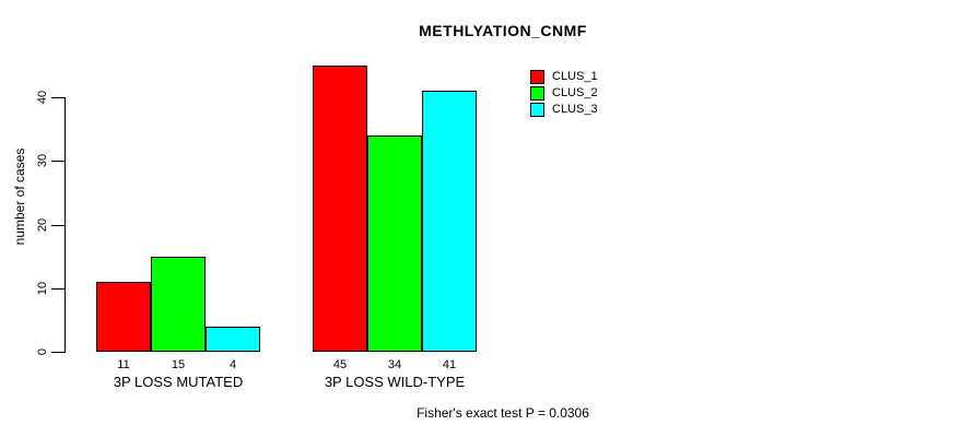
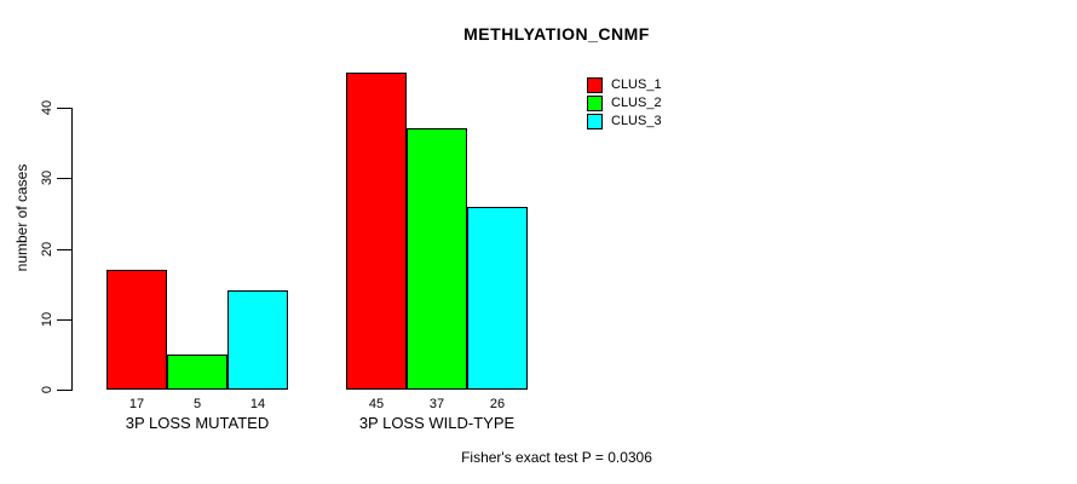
CLUS_1/3P LOSS MUTATED: 11 -> 17
CLUS_2/3P LOSS MUTATED: 15 -> 5
CLUS_3/3P LOSS MUTATED: 4 -> 14
CLUS_2/3P LOSS WILD-TYPE: 34 -> 37
CLUS_3/3P LOSS WILD-TYPE: 41 -> 26
